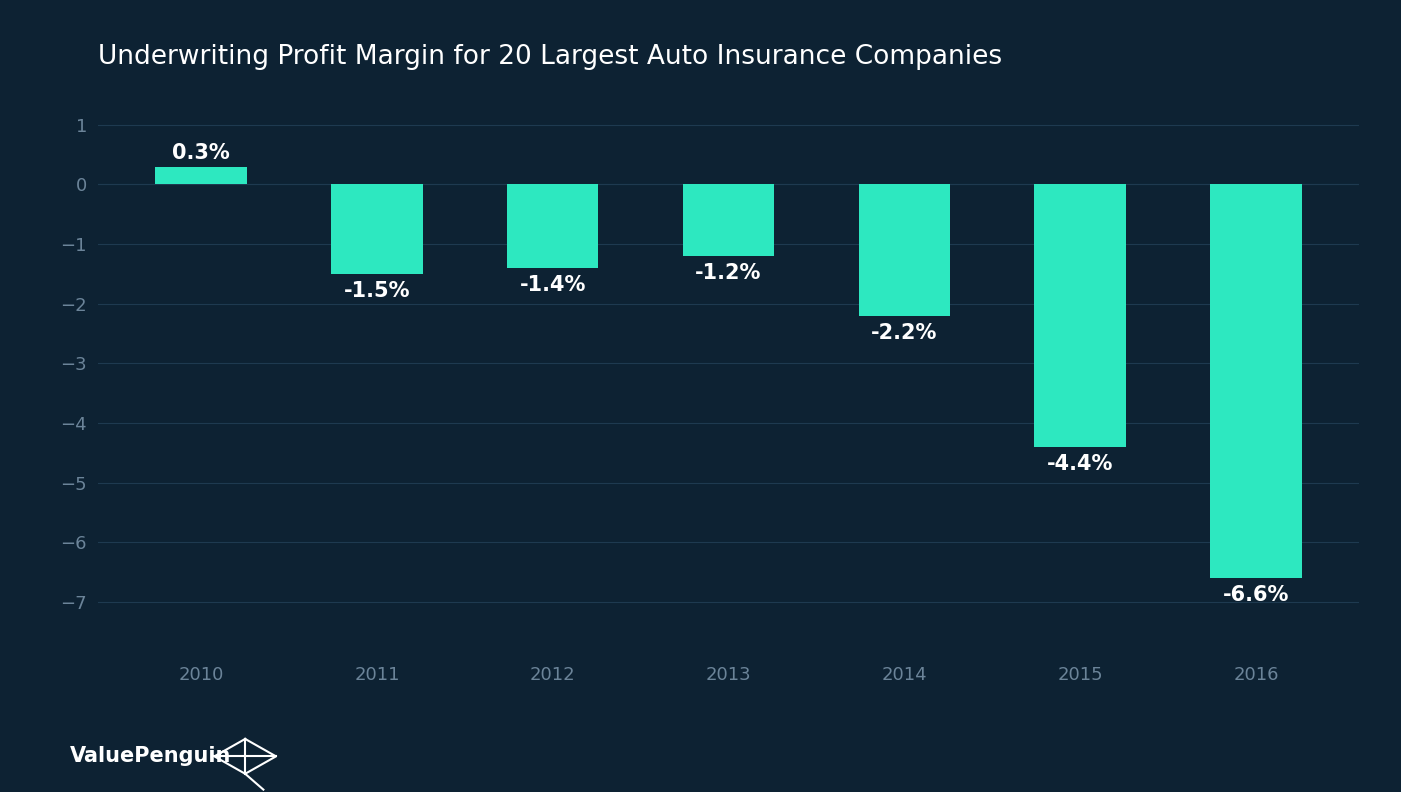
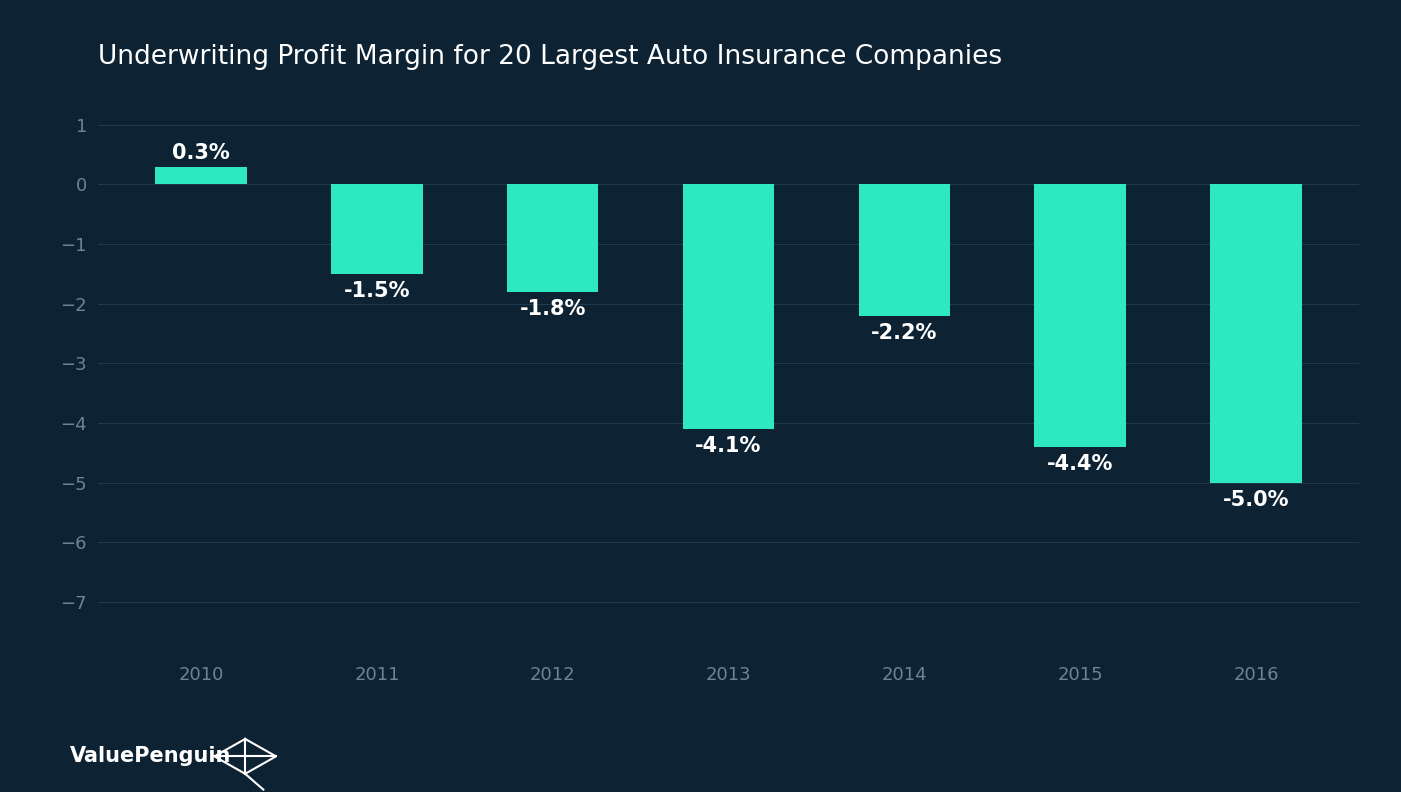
2012: -1.4% -> -1.8%
2013: -1.2% -> -4.1%
2016: -6.6% -> -5.0%
